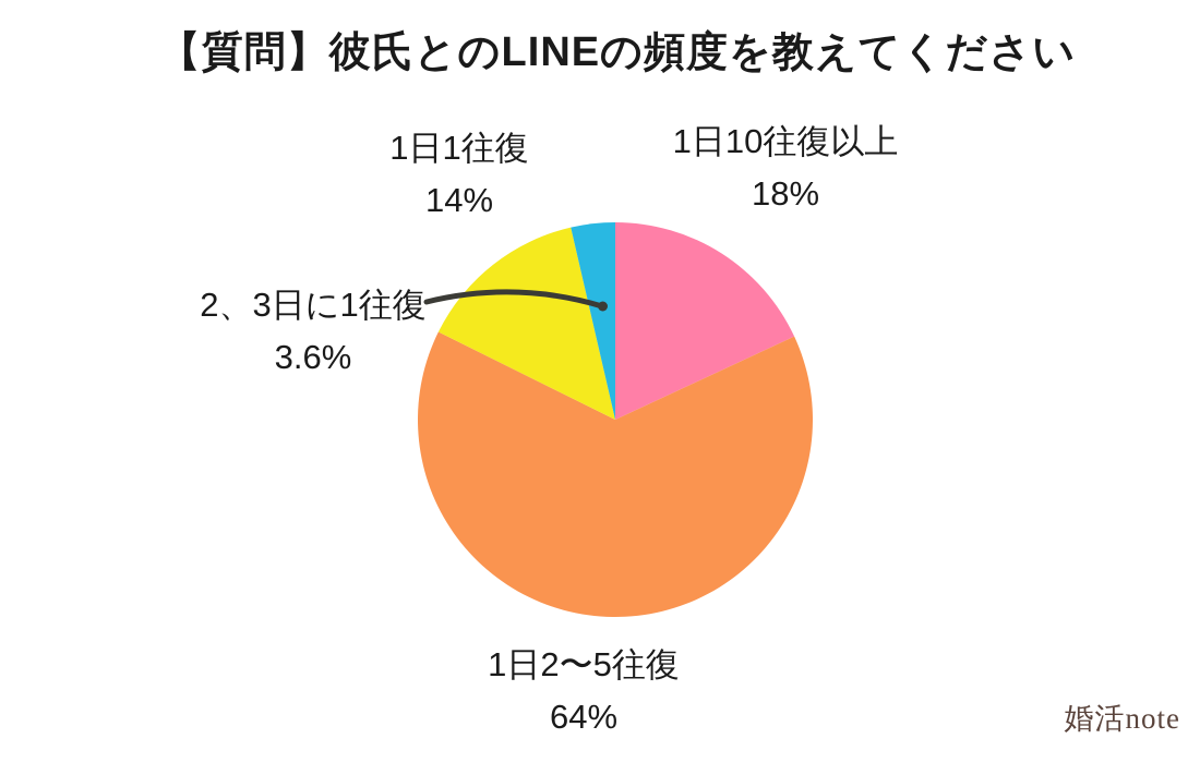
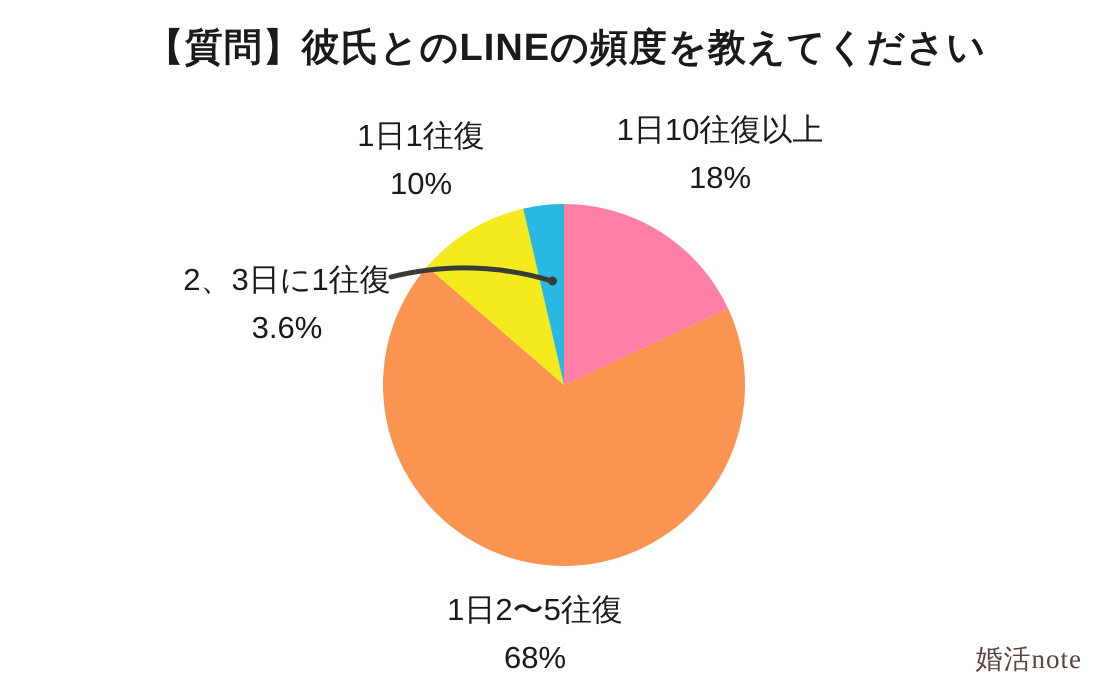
1日2〜5往復: 64% -> 68%
1日1往復: 14% -> 10%
